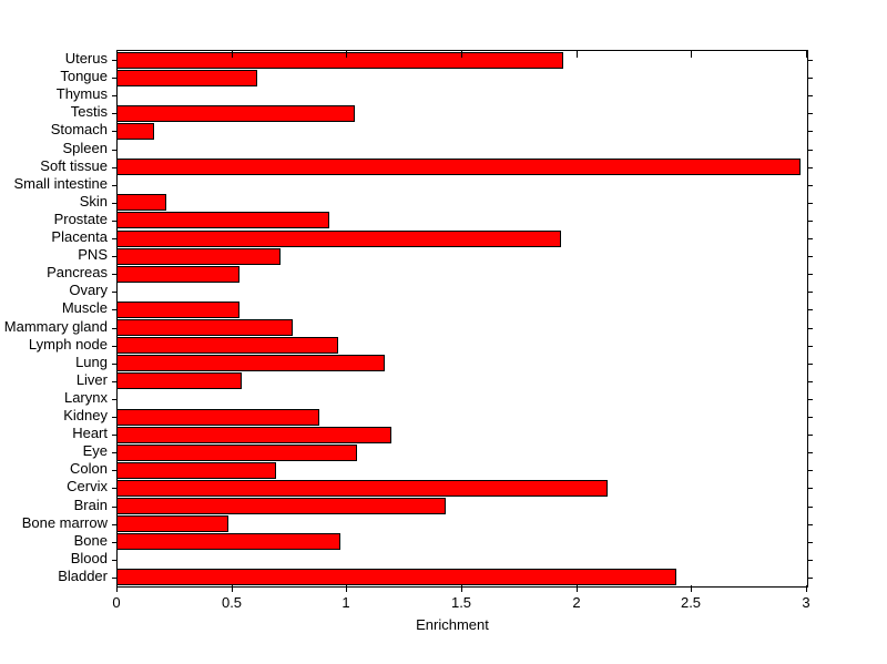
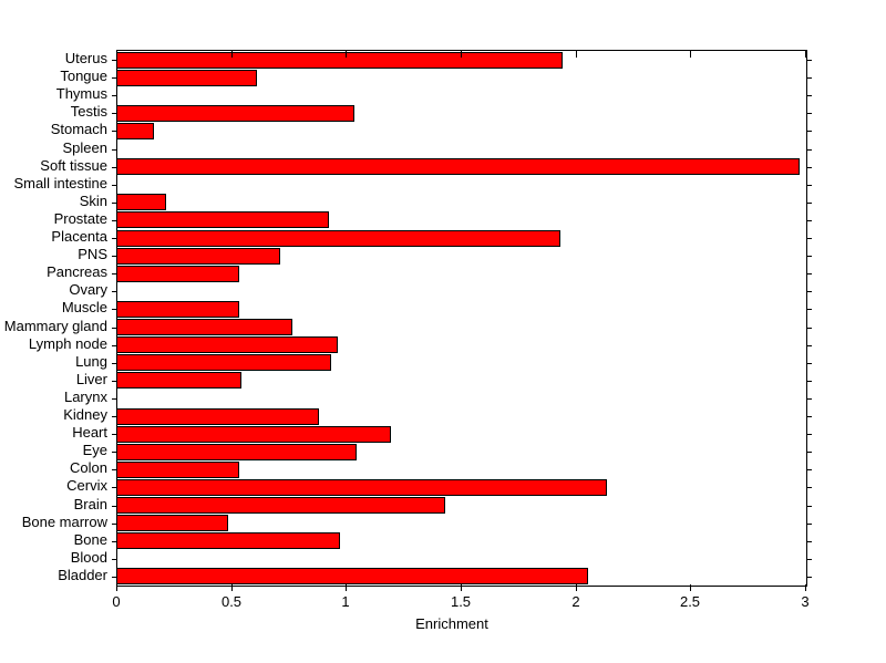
Lung: 1.16 -> 0.93
Colon: 0.69 -> 0.53
Bladder: 2.43 -> 2.05
